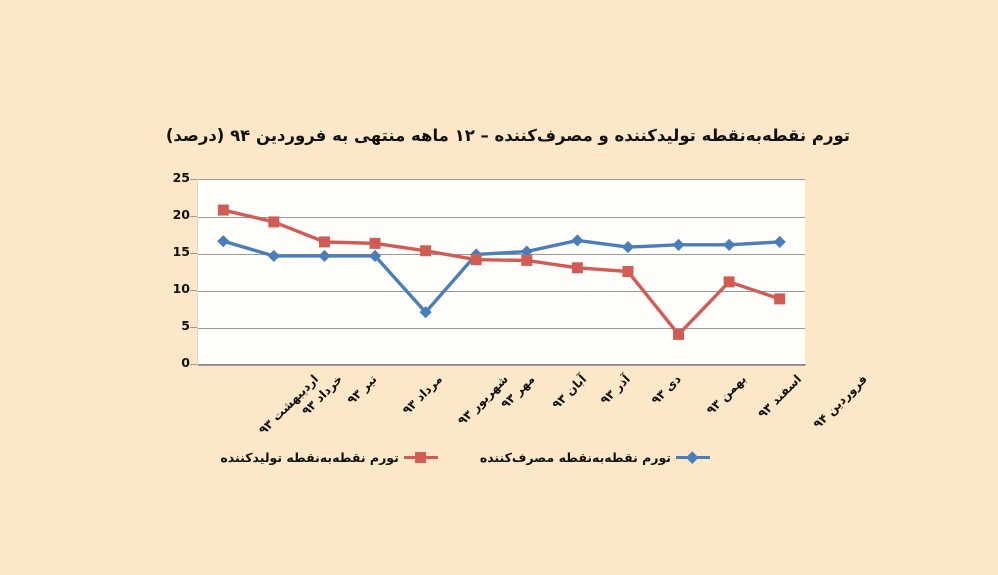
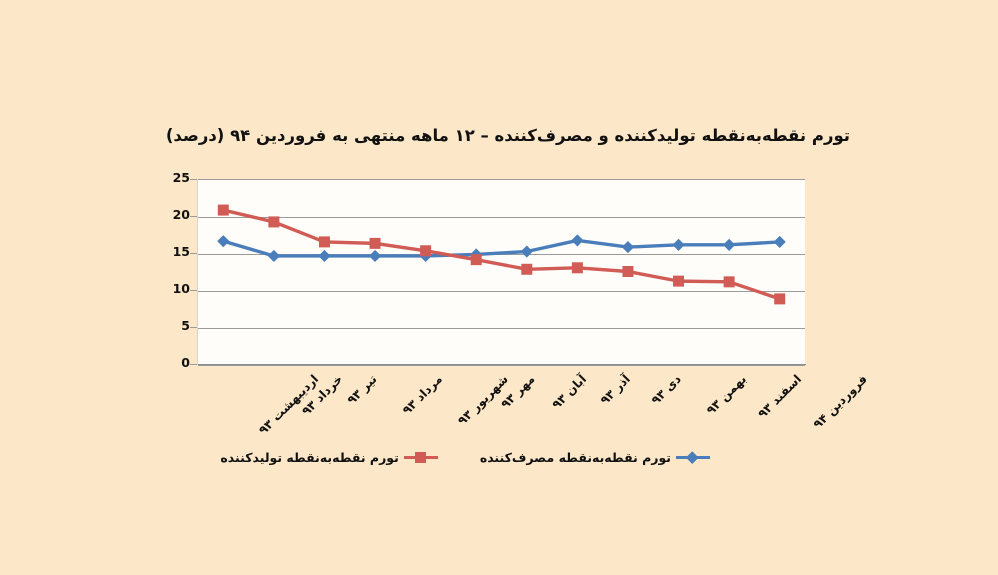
تورم نقطه‌به‌نقطه مصرف‌کننده/شهریور ۹۳: 7 -> 15
تورم نقطه‌به‌نقطه تولیدکننده/آبان ۹۳: 14 -> 13
تورم نقطه‌به‌نقطه تولیدکننده/بهمن ۹۳: 4 -> 11
